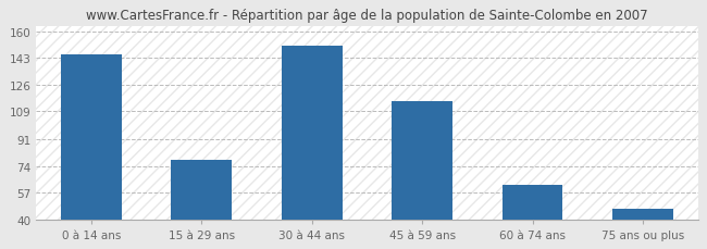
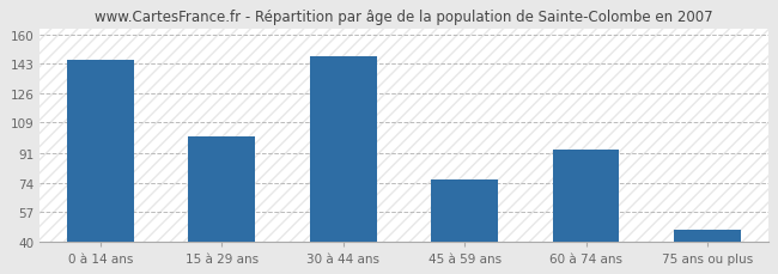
15 à 29 ans: 78 -> 101
30 à 44 ans: 151 -> 147
45 à 59 ans: 115 -> 76
60 à 74 ans: 62 -> 93
